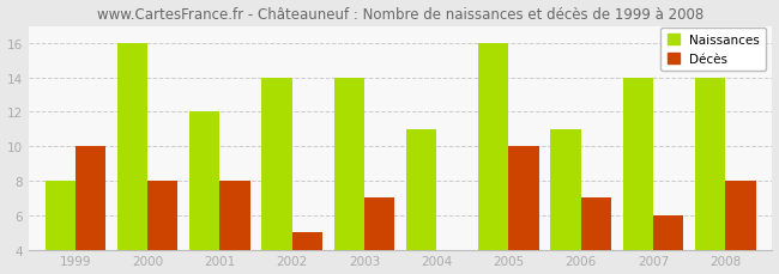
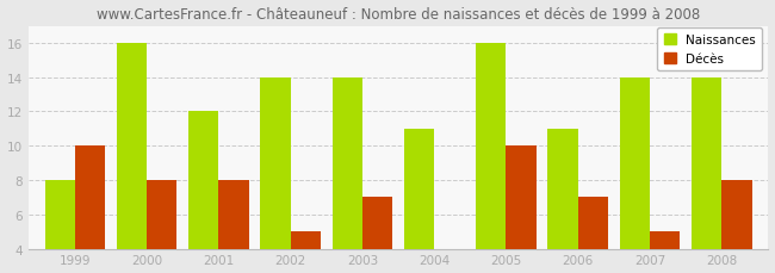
Décès/2007: 6 -> 5
